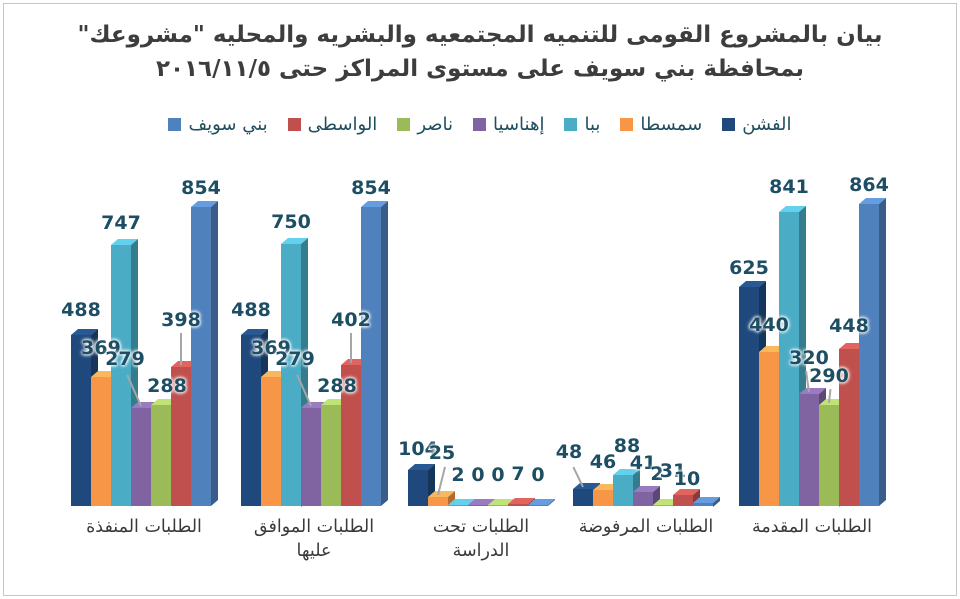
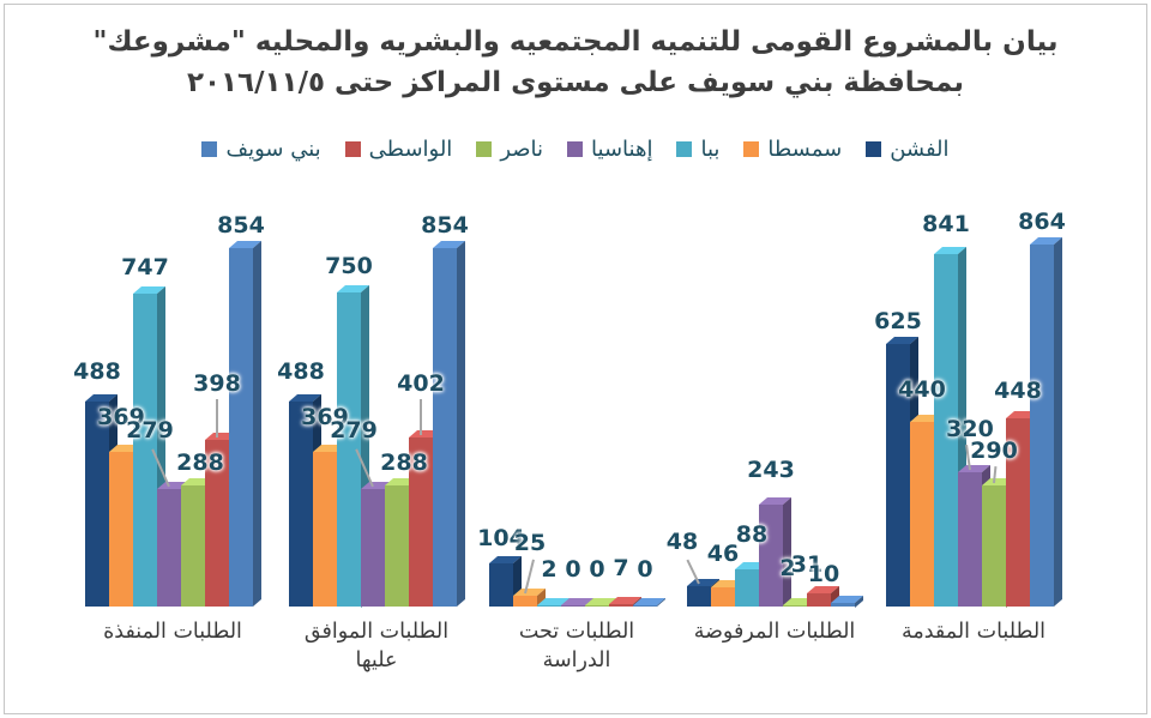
إهناسيا/الطلبات المرفوضة: 41 -> 243
